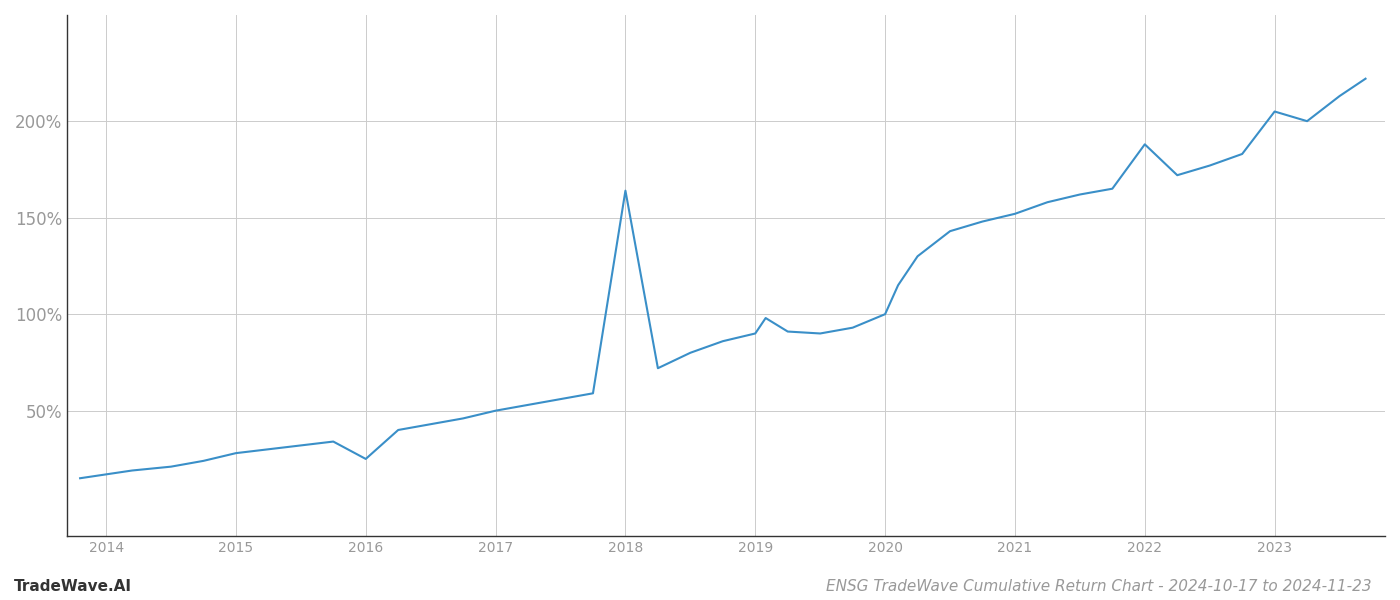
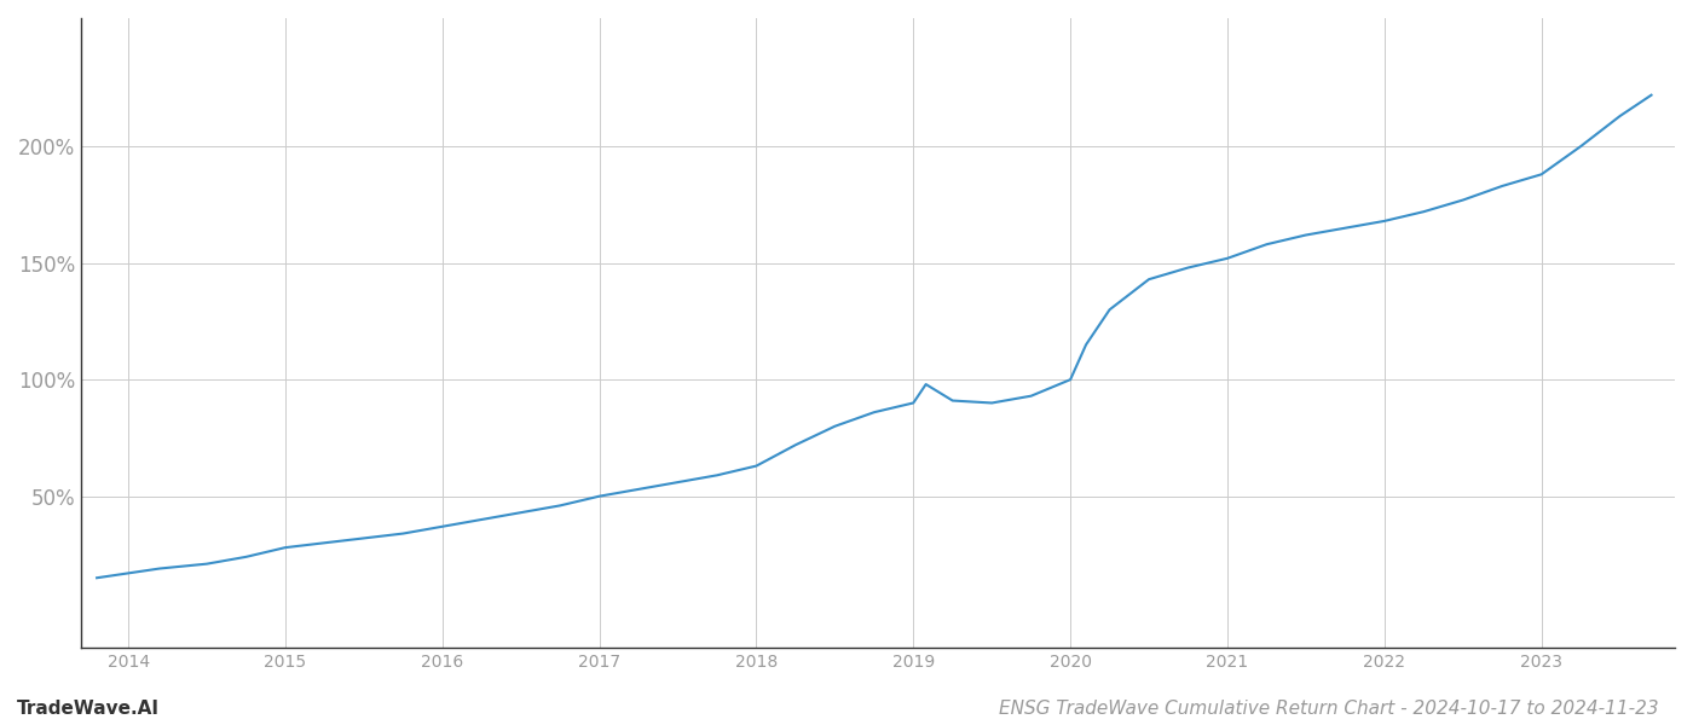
2016: 25% -> 37%
2018: 164% -> 63%
2022: 188% -> 168%
2023: 205% -> 188%
